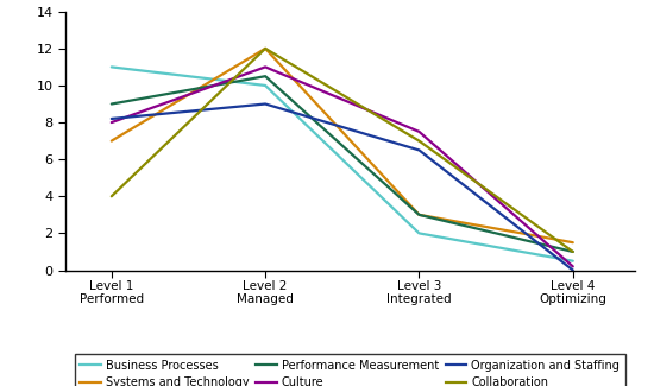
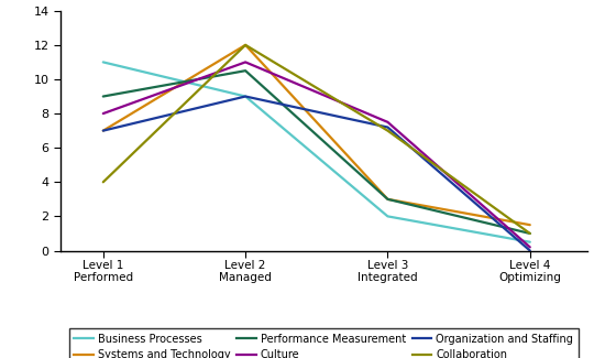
Organization and Staffing/Level 1 Performed: 8.2 -> 7.0
Business Processes/Level 2 Managed: 10.0 -> 9.0
Organization and Staffing/Level 3 Integrated: 6.5 -> 7.2
